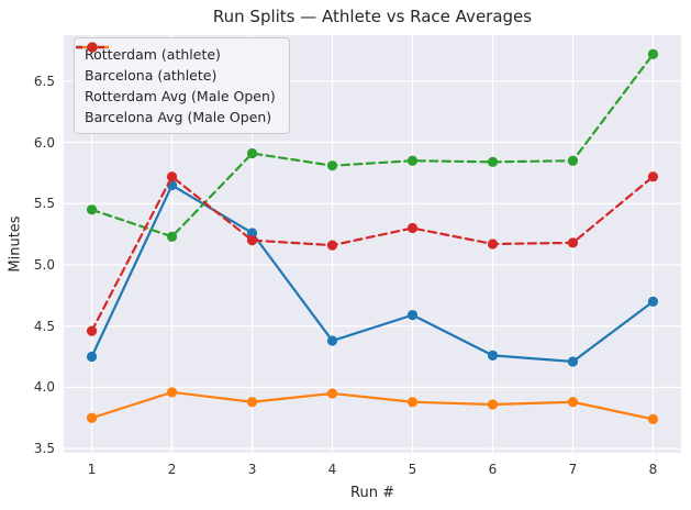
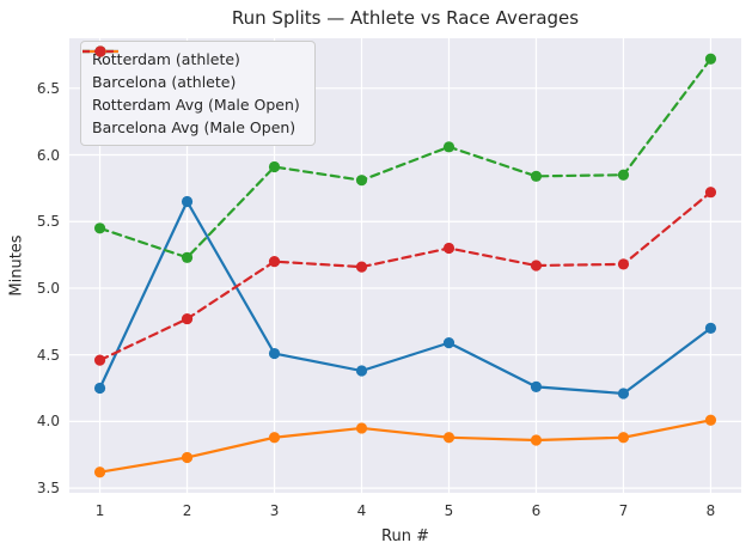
Barcelona (athlete)/1: 3.75 -> 3.62
Barcelona (athlete)/2: 3.96 -> 3.73
Barcelona Avg (Male Open)/2: 5.72 -> 4.77
Rotterdam (athlete)/3: 5.26 -> 4.51
Rotterdam Avg (Male Open)/5: 5.85 -> 6.06
Barcelona (athlete)/8: 3.74 -> 4.01
